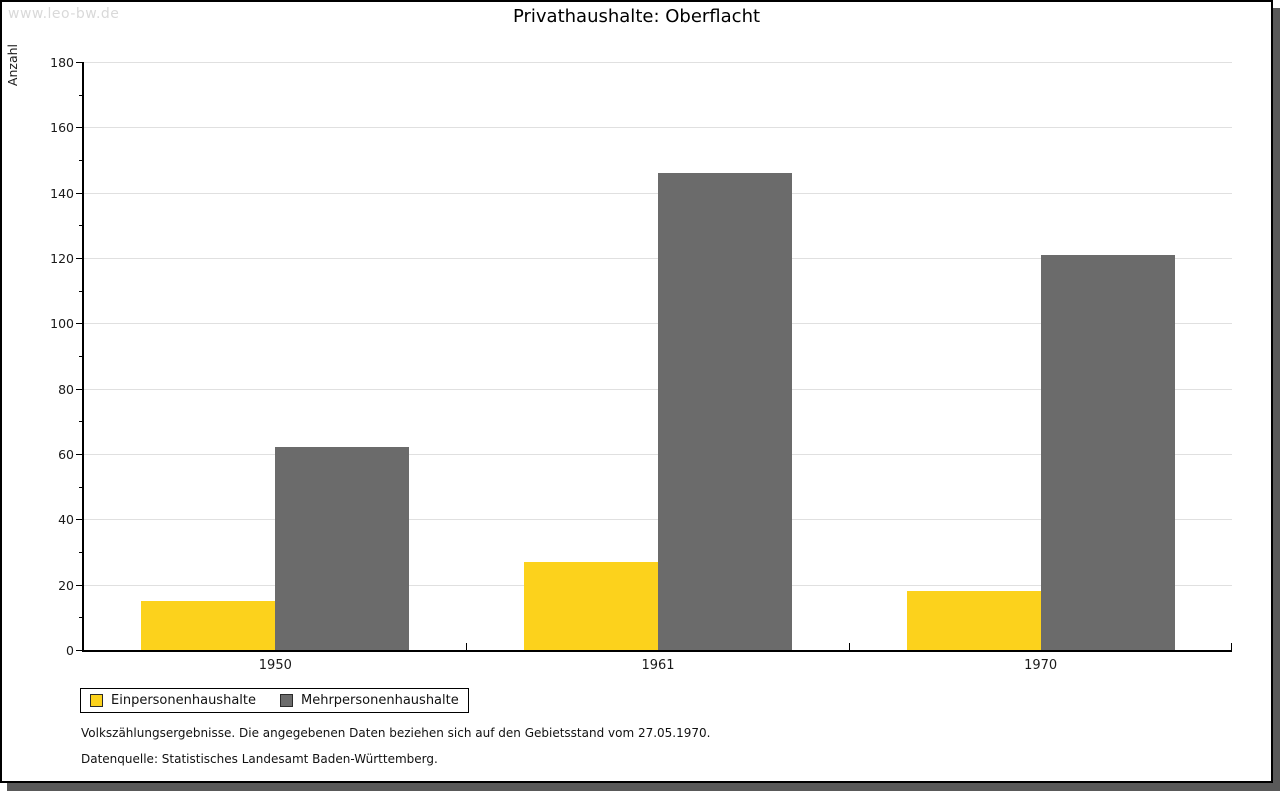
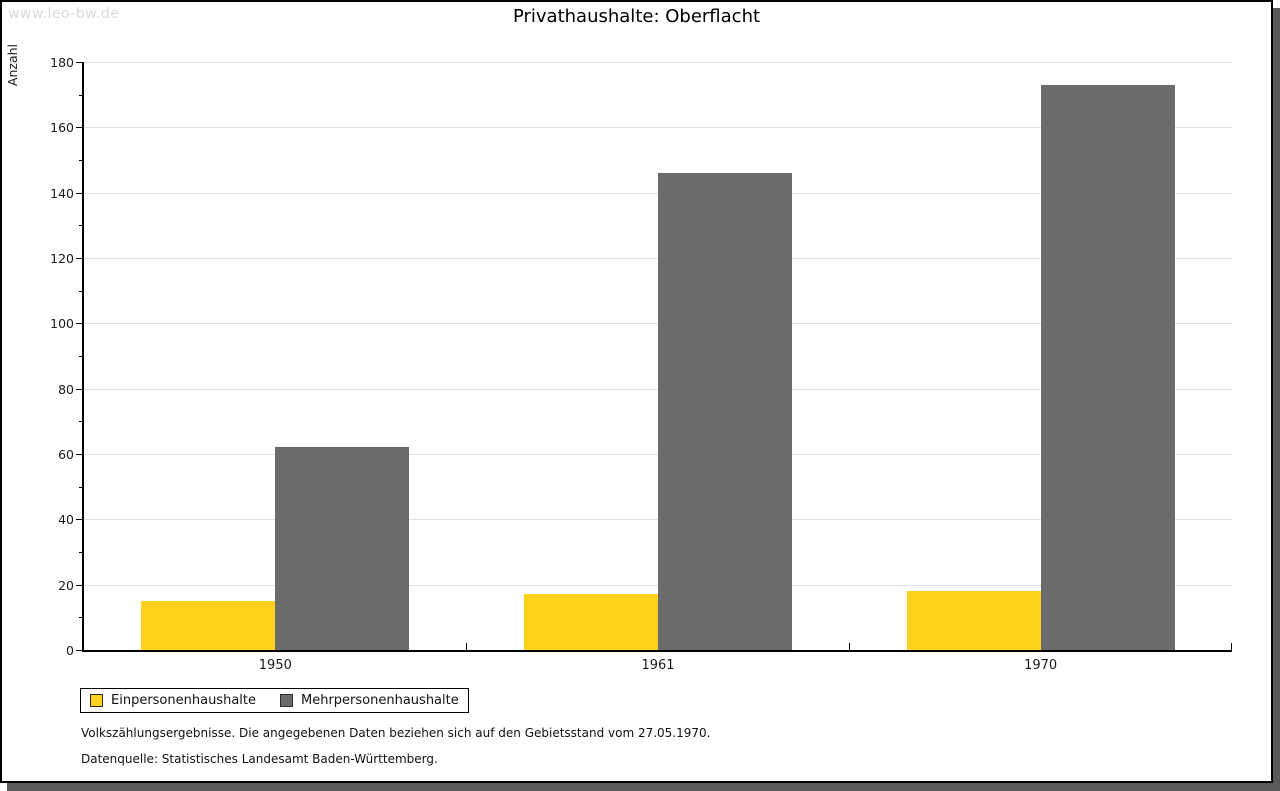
Einpersonenhaushalte/1961: 27 -> 17
Mehrpersonenhaushalte/1970: 121 -> 173
